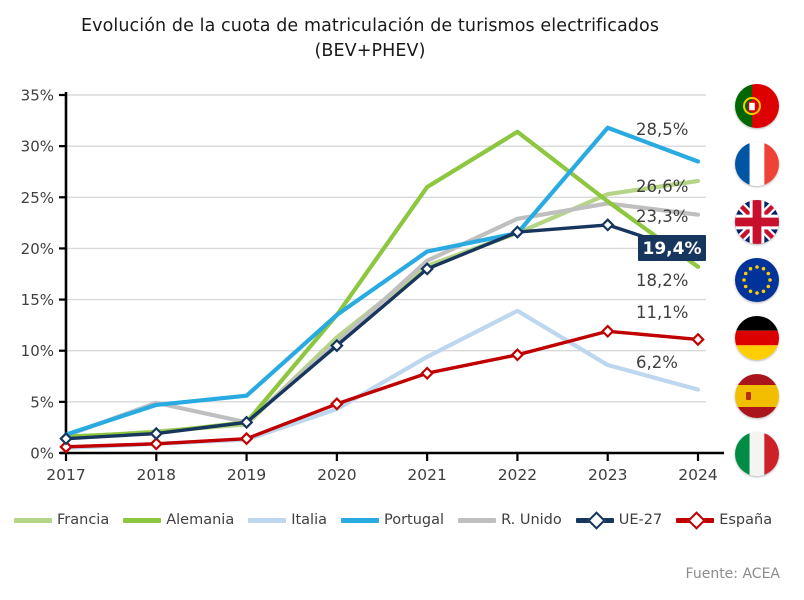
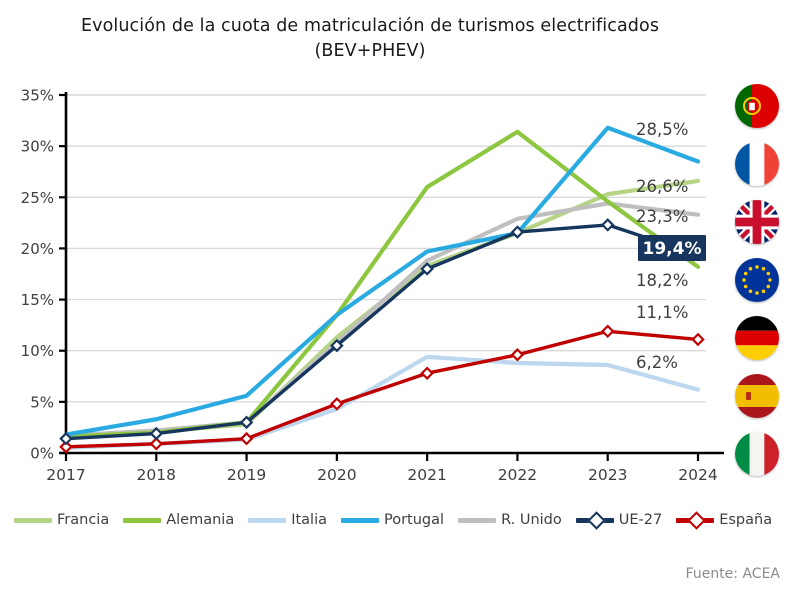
Portugal/2018: 4.7% -> 3.3%
R. Unido/2018: 4.9% -> 2.2%
Italia/2022: 13.9% -> 8.8%
